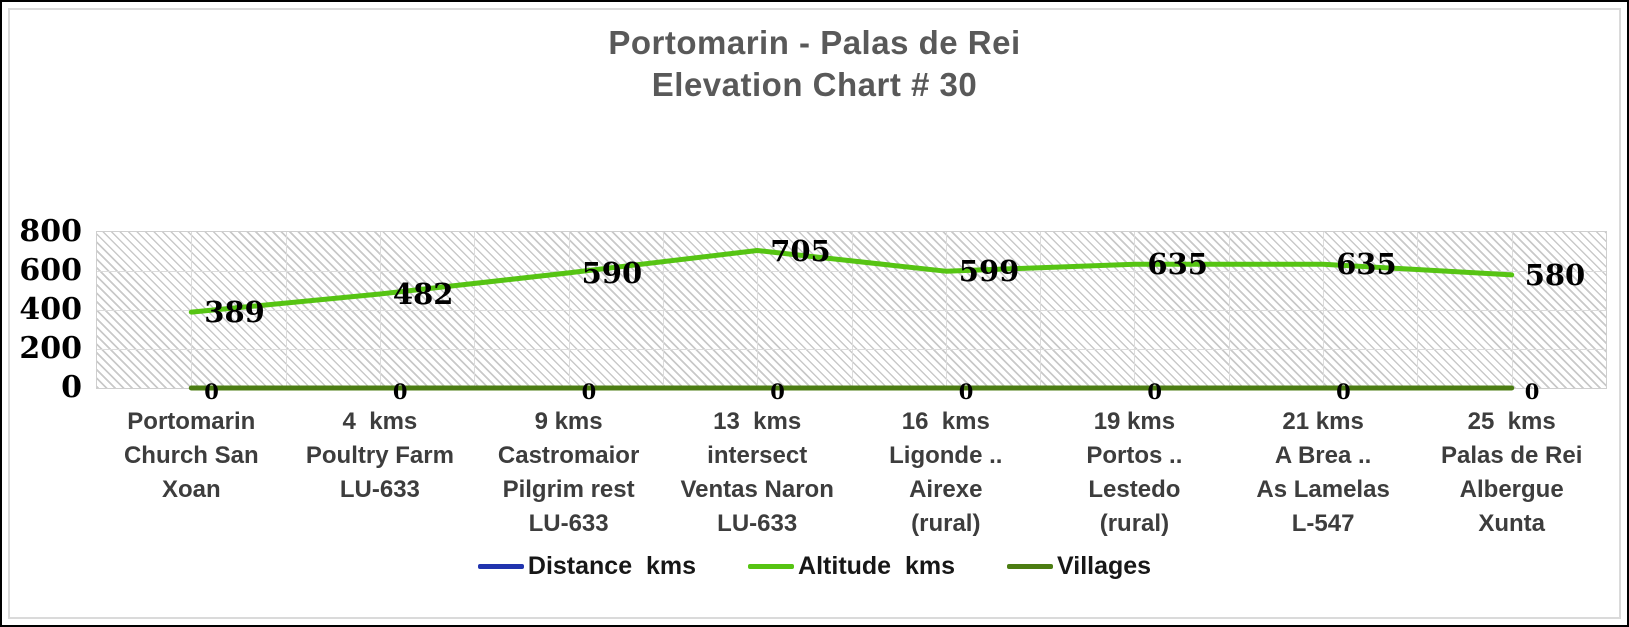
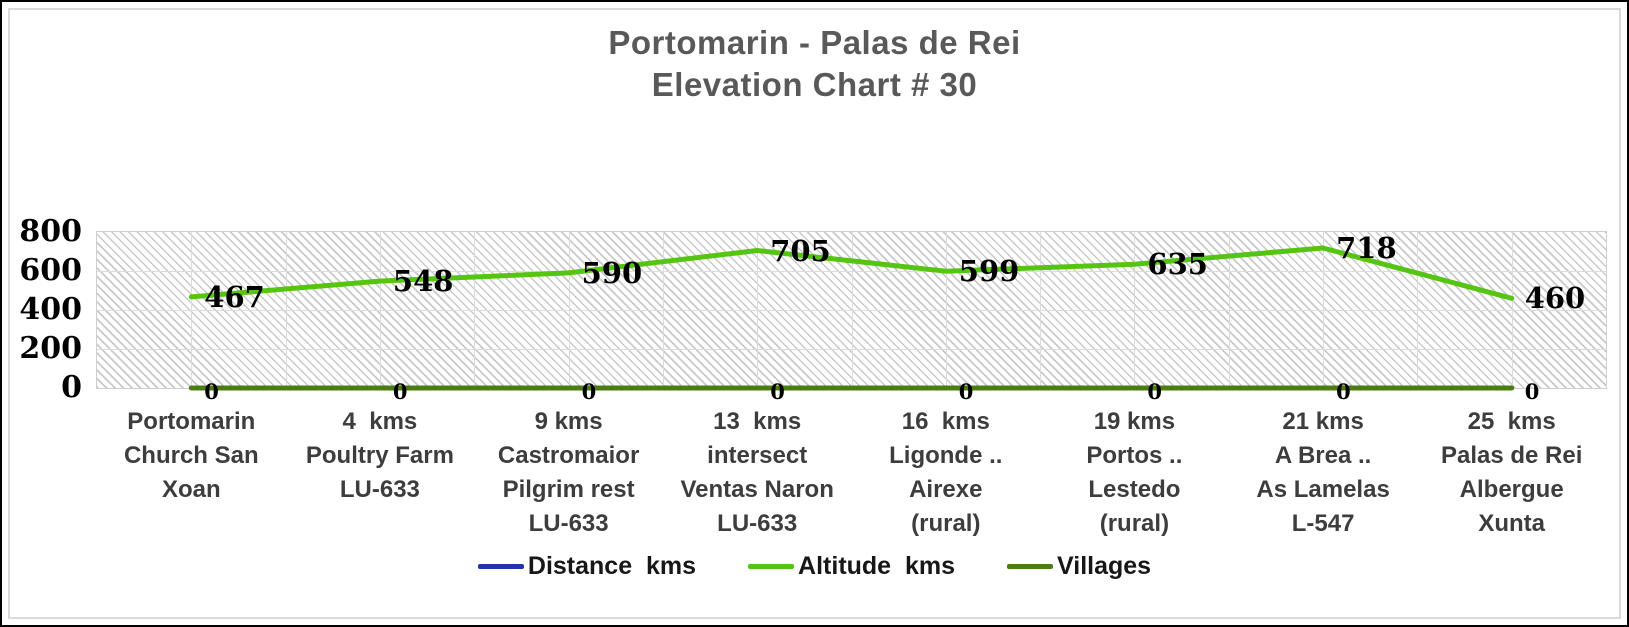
Altitude kms/Portomarin Church San Xoan: 389 -> 467
Altitude kms/4 kms Poultry Farm LU-633: 482 -> 548
Altitude kms/21 kms A Brea .. As Lamelas L-547: 635 -> 718
Altitude kms/25 kms Palas de Rei Albergue Xunta: 580 -> 460
